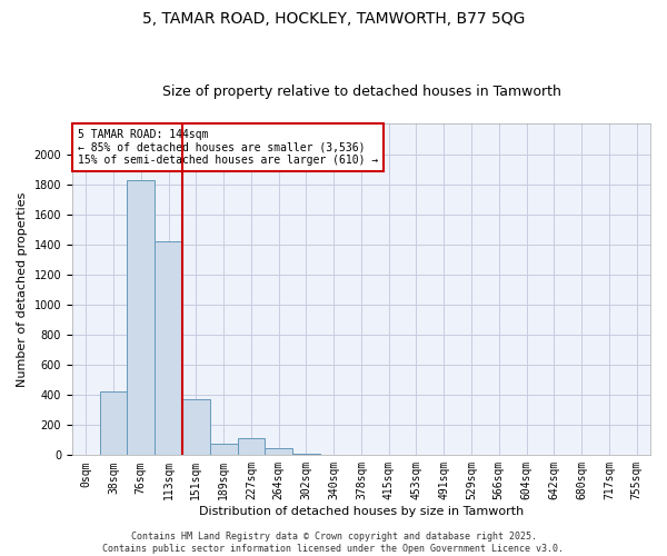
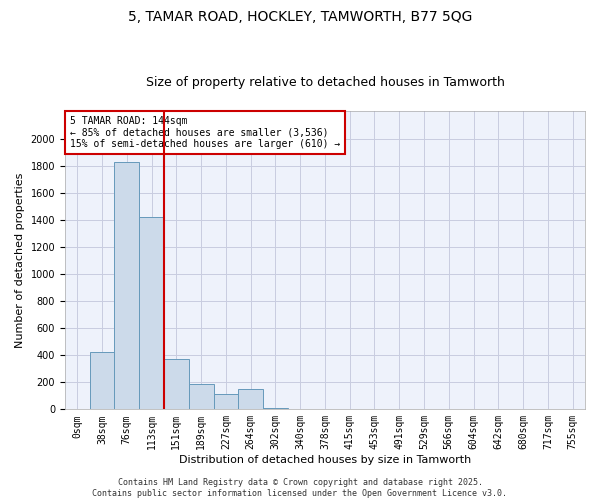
189sqm: 80 -> 190
264sqm: 50 -> 150
